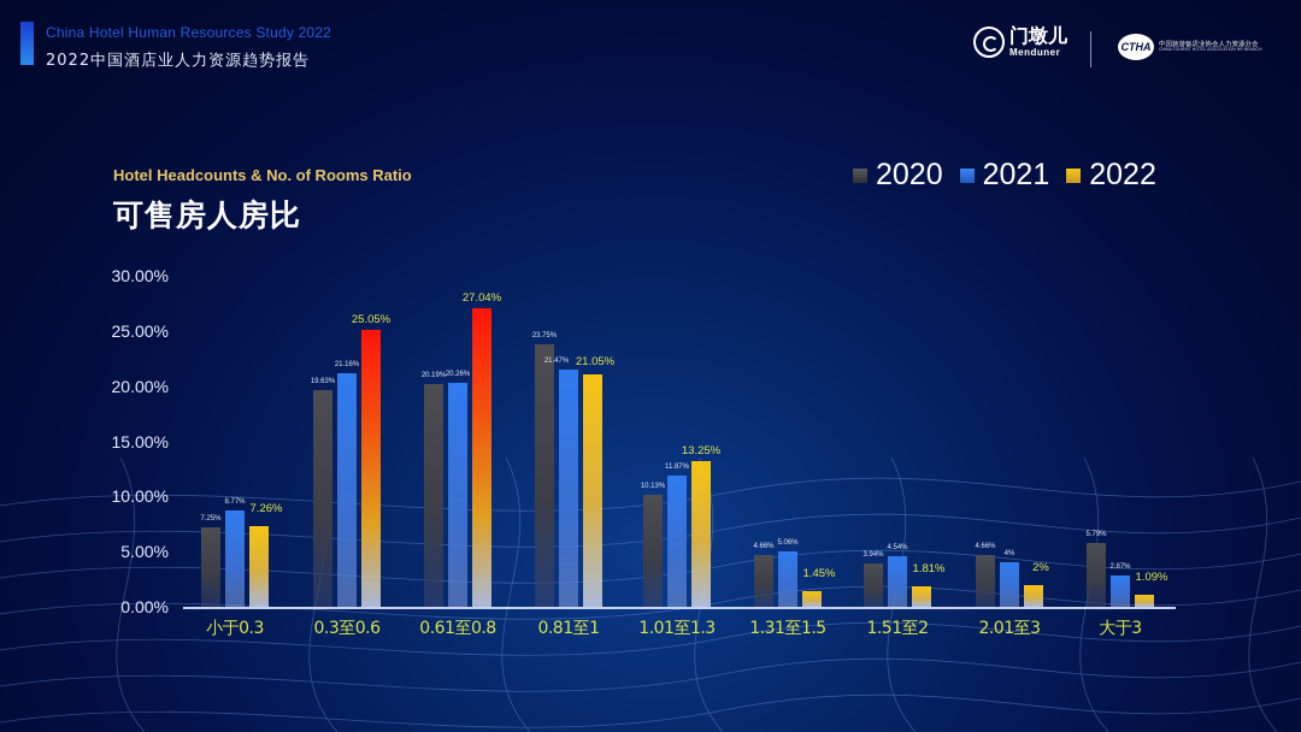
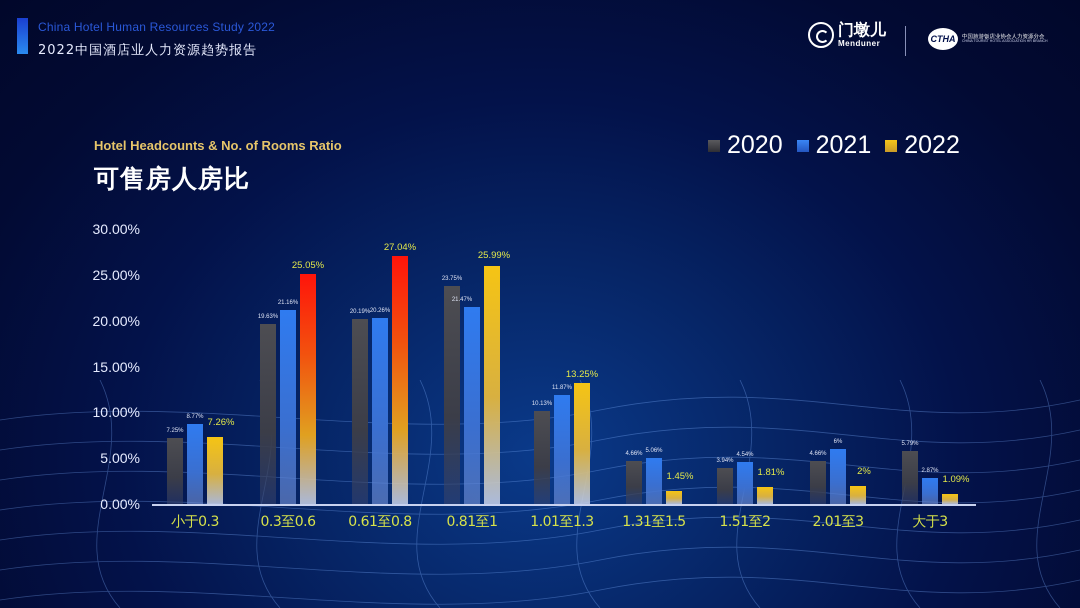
2022/0.81至1: 21.05% -> 25.99%
2021/2.01至3: 4% -> 6%
